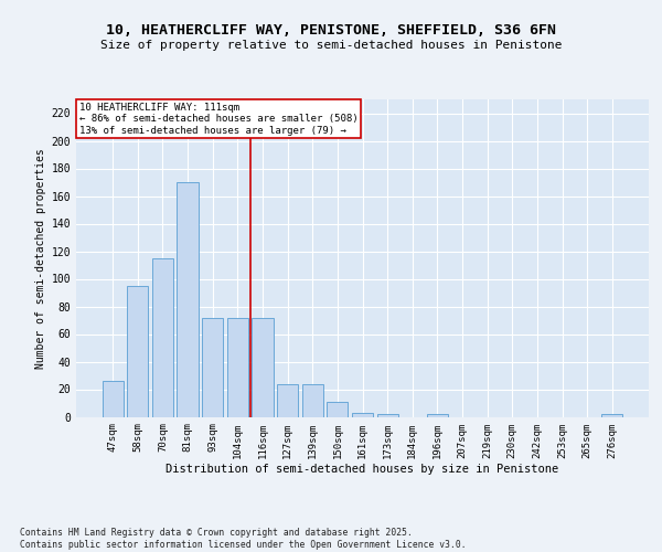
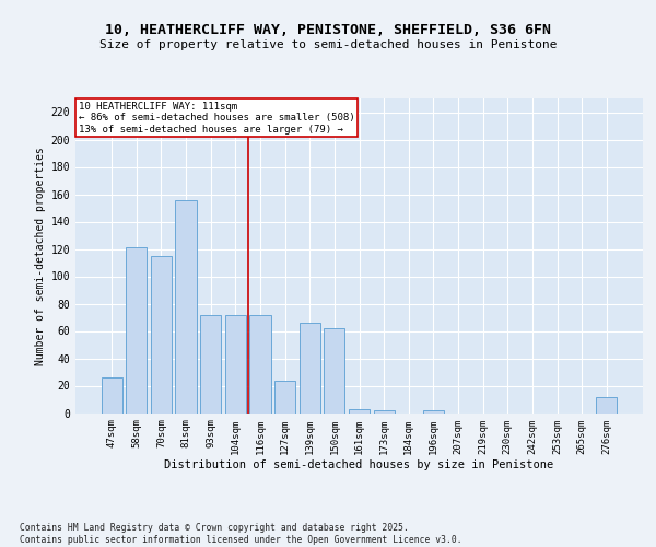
58sqm: 95 -> 121
81sqm: 170 -> 156
139sqm: 24 -> 66
150sqm: 11 -> 62
276sqm: 2 -> 12
